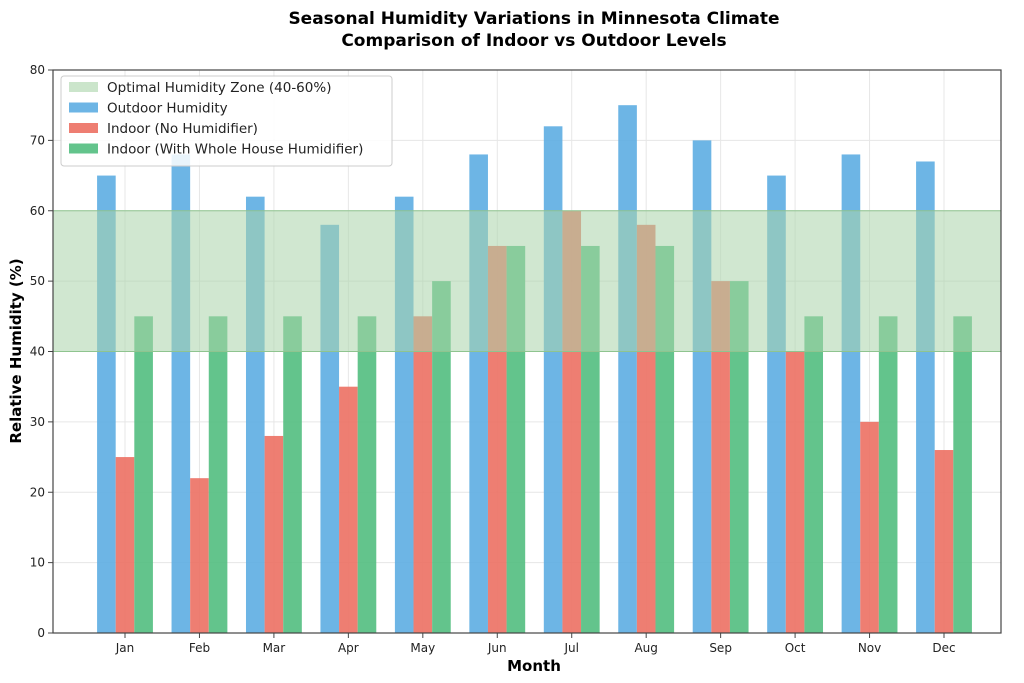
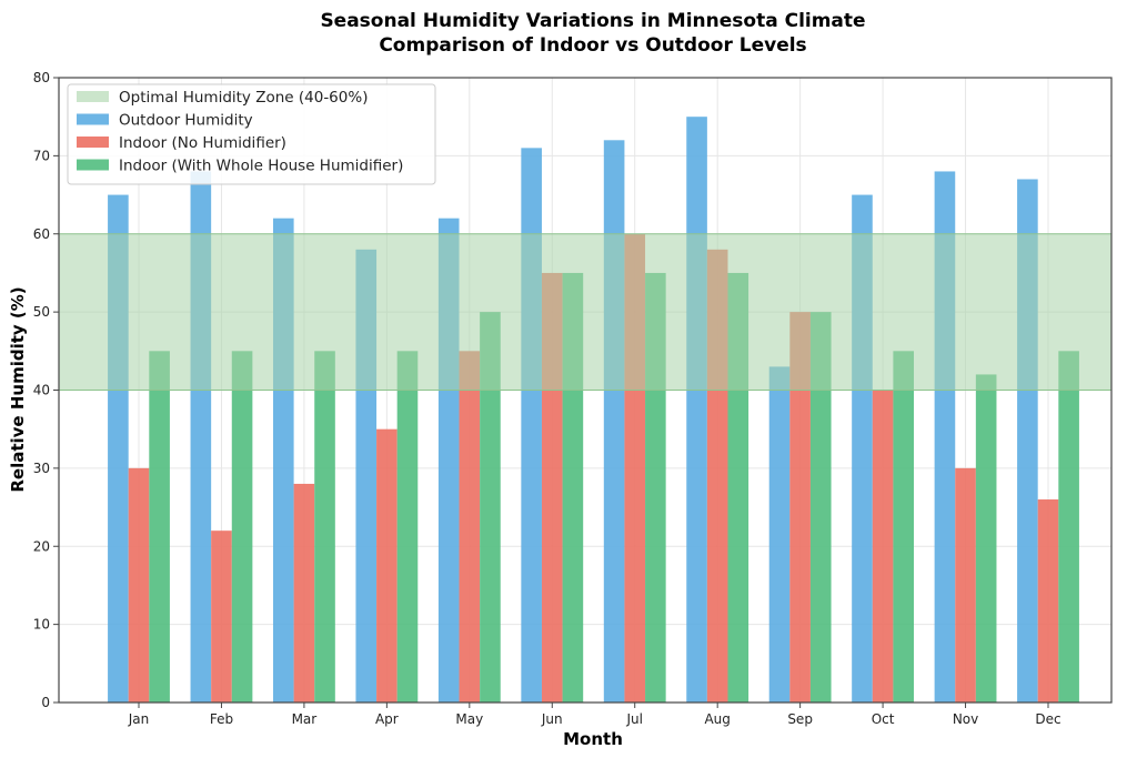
Indoor (No Humidifier)/Jan: 25 -> 30
Outdoor Humidity/Jun: 68 -> 71
Outdoor Humidity/Sep: 70 -> 43
Indoor (With Whole House Humidifier)/Nov: 45 -> 42
